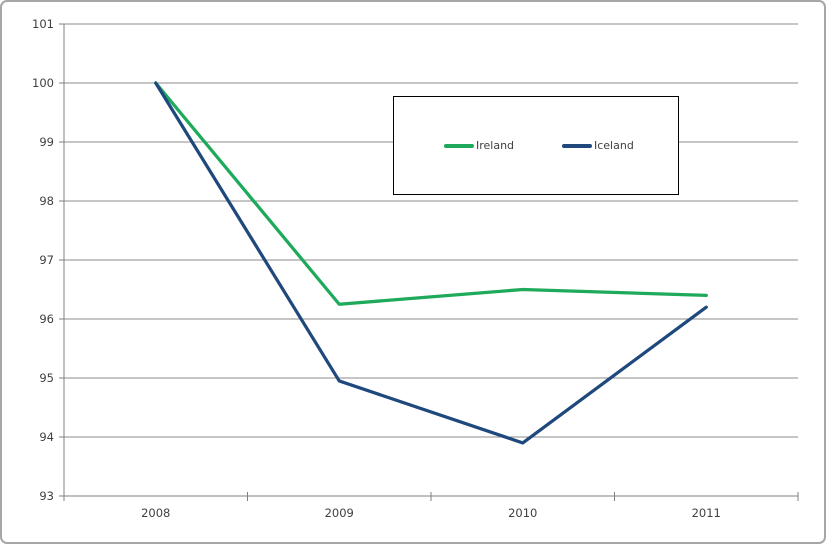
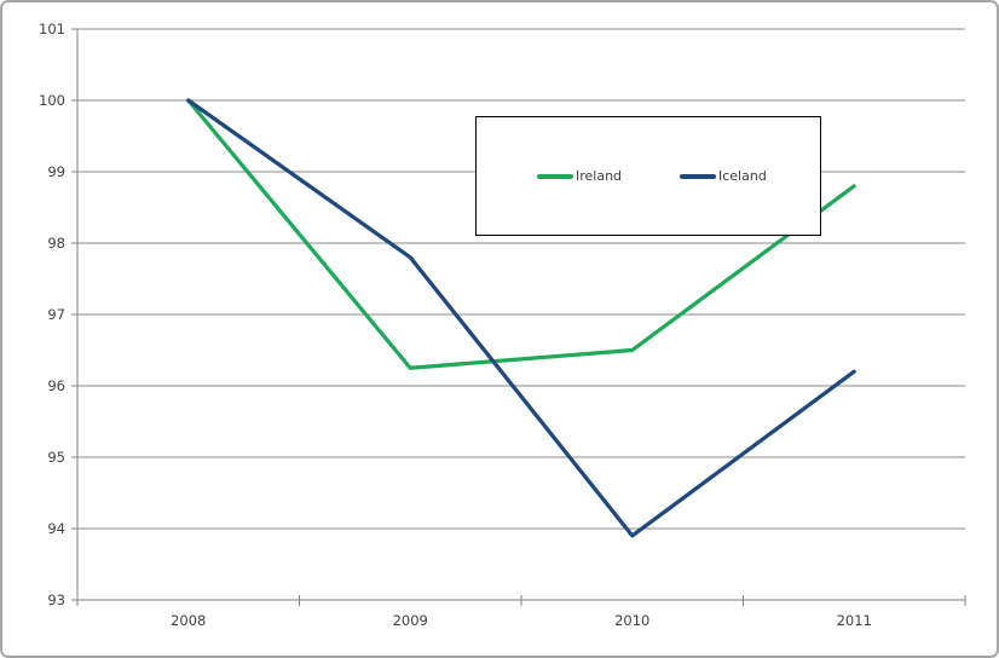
Iceland/2009: 95.0 -> 97.8
Ireland/2011: 96.4 -> 98.8
